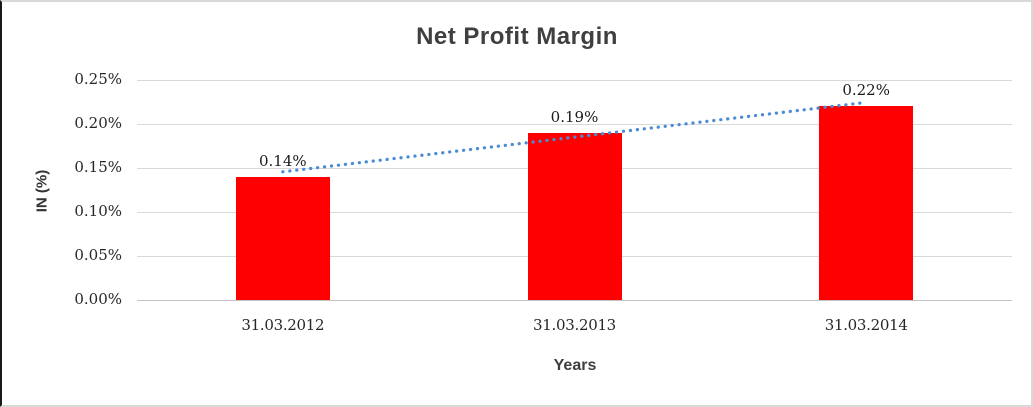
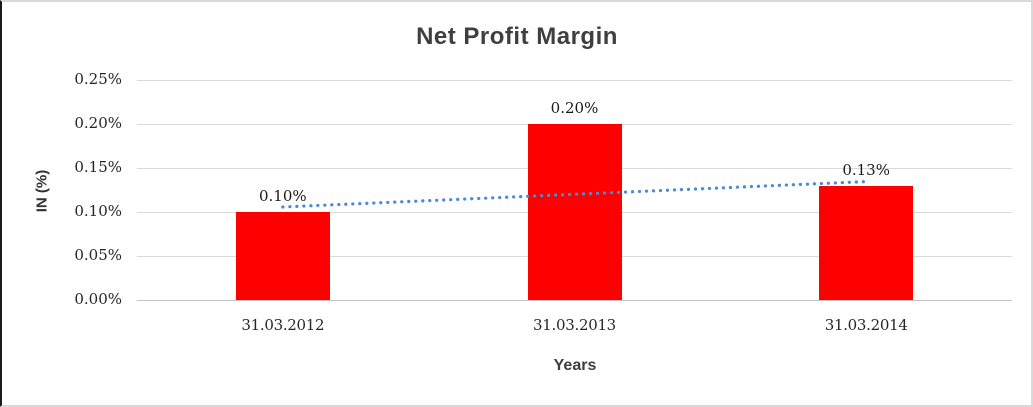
31.03.2012: 0.14% -> 0.10%
31.03.2013: 0.19% -> 0.20%
31.03.2014: 0.22% -> 0.13%
